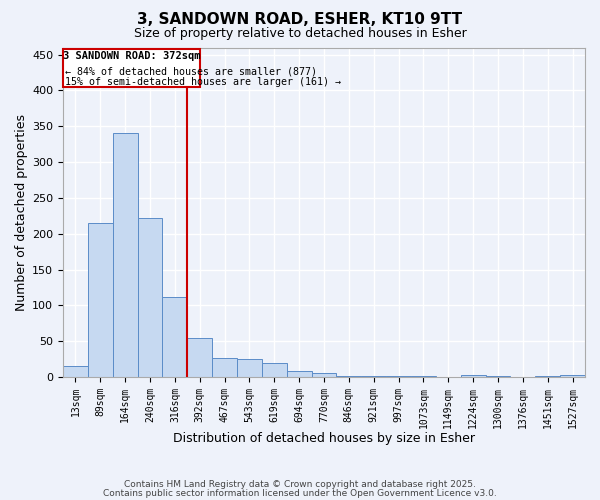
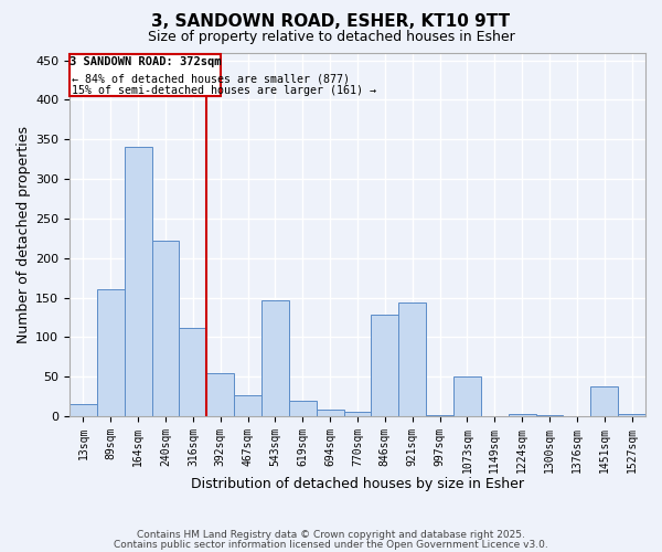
89sqm: 215 -> 160
543sqm: 25 -> 146
846sqm: 2 -> 128
921sqm: 2 -> 144
1073sqm: 1 -> 50
1451sqm: 1 -> 38
